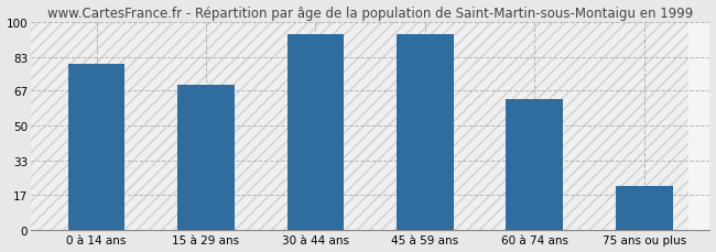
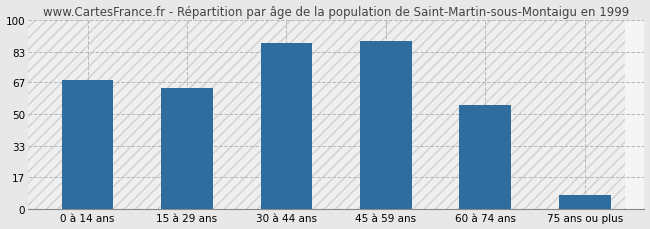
0 à 14 ans: 80 -> 68
15 à 29 ans: 70 -> 64
30 à 44 ans: 94 -> 88
45 à 59 ans: 94 -> 89
60 à 74 ans: 63 -> 55
75 ans ou plus: 21 -> 7
